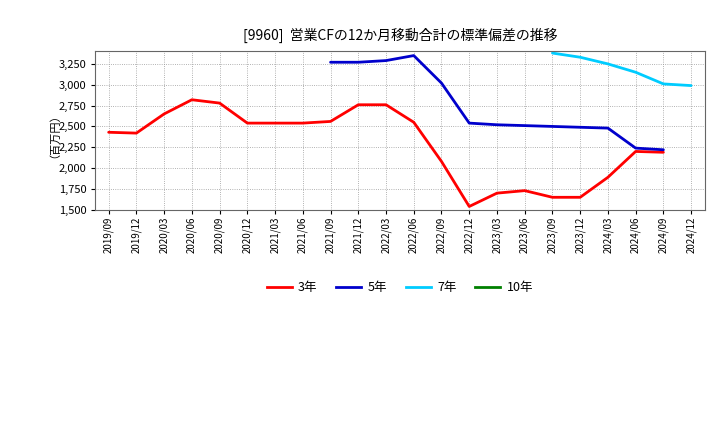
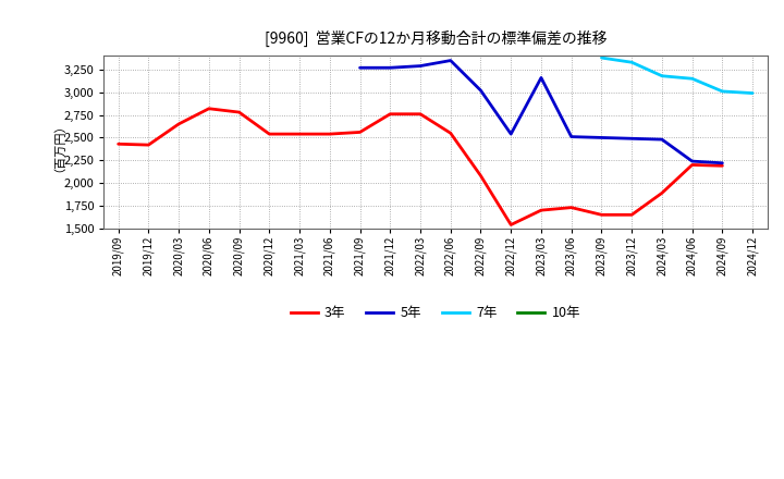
5年/2023/03: 2,520 -> 3,160
7年/2024/03: 3,250 -> 3,180
